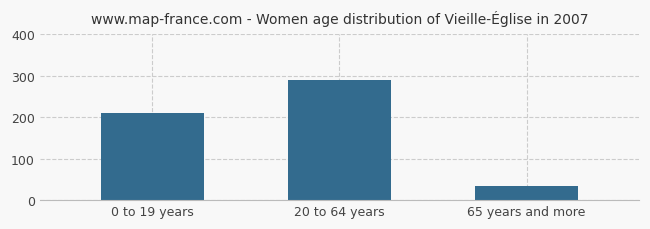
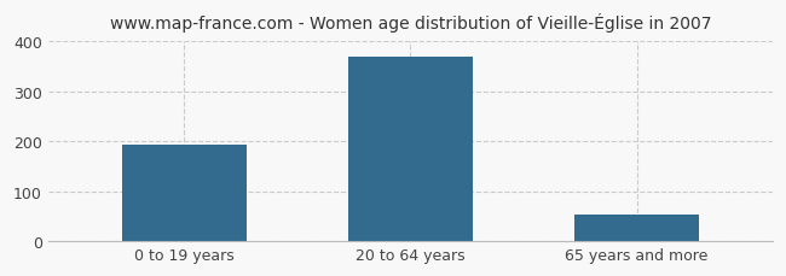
0 to 19 years: 210 -> 193
20 to 64 years: 290 -> 368
65 years and more: 35 -> 52
